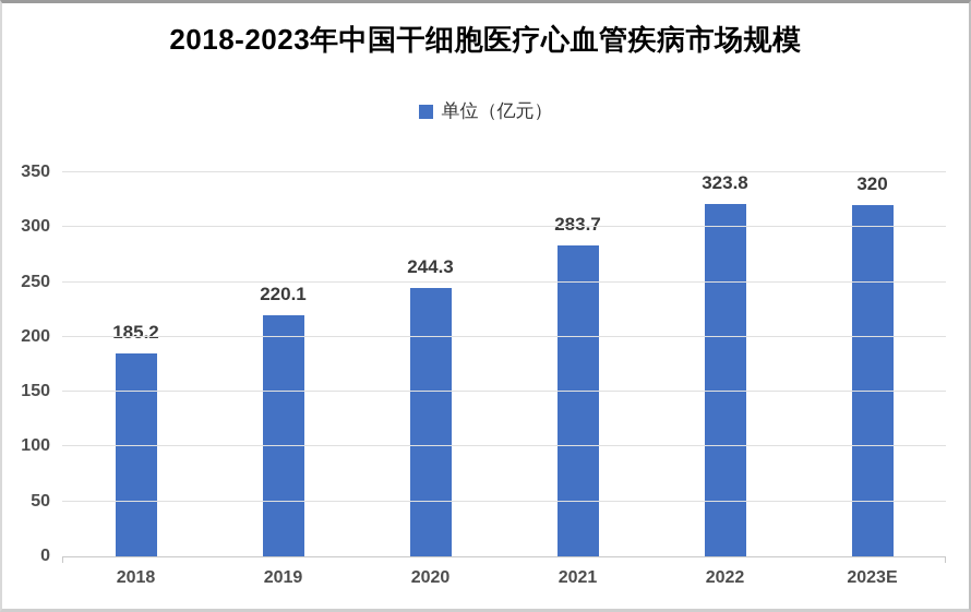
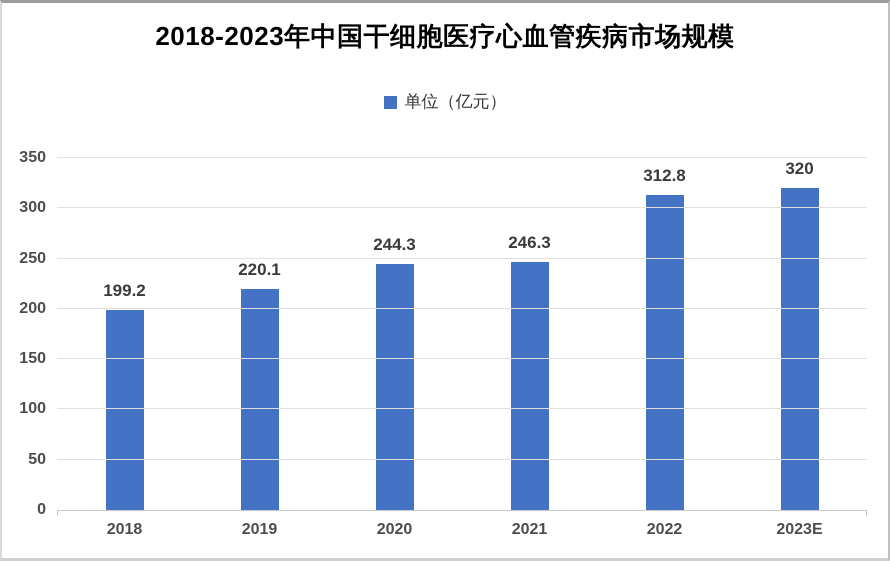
2018: 185.2 -> 199.2
2021: 283.7 -> 246.3
2022: 323.8 -> 312.8
